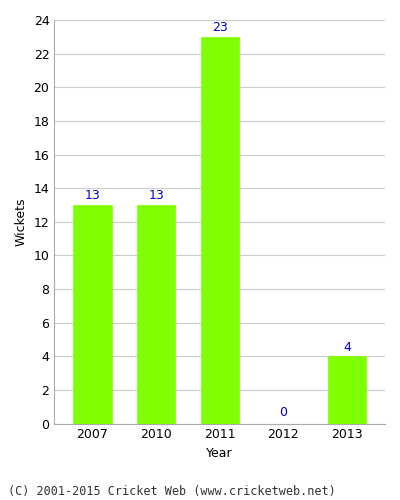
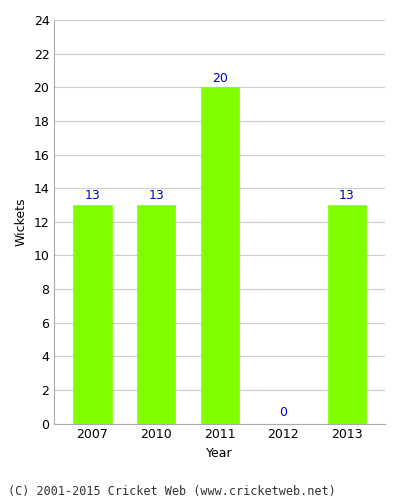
2011: 23 -> 20
2013: 4 -> 13
